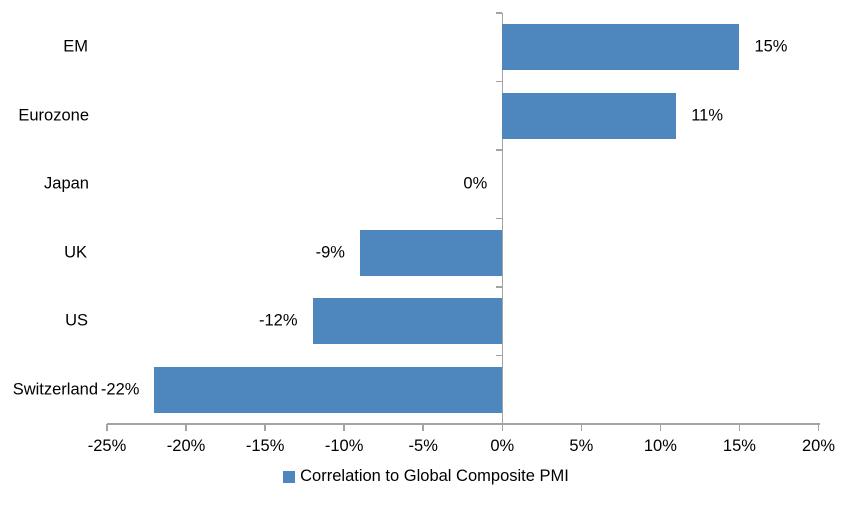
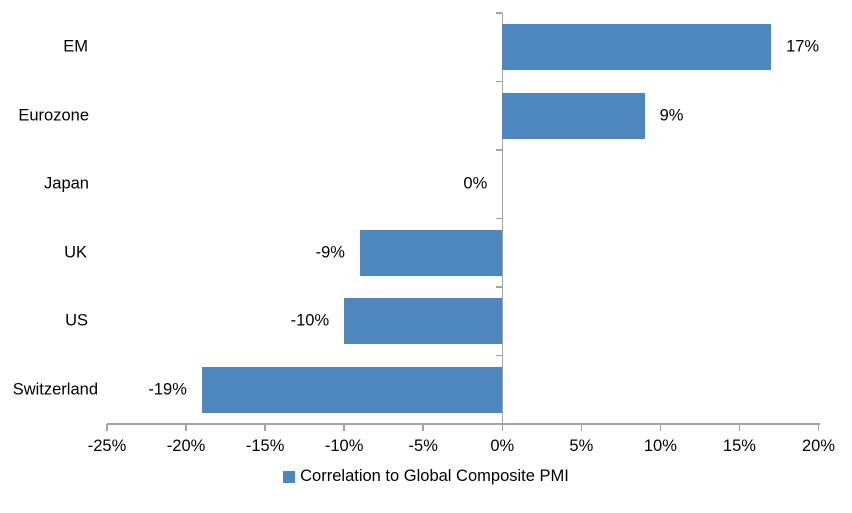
EM: 15% -> 17%
Eurozone: 11% -> 9%
US: -12% -> -10%
Switzerland: -22% -> -19%
